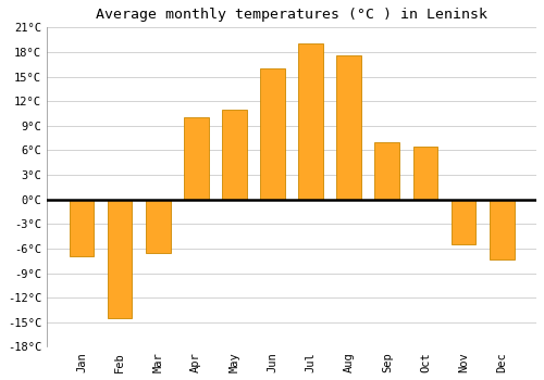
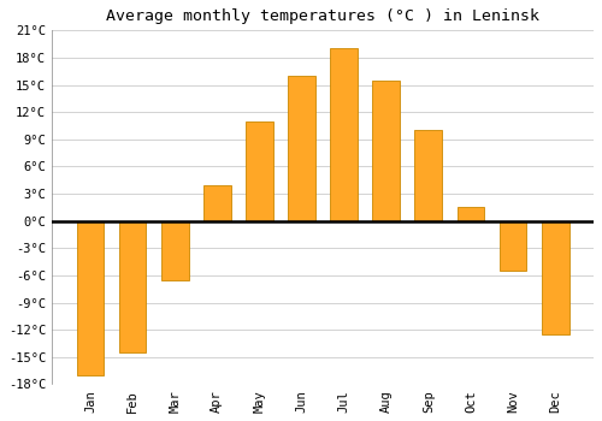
Jan: -7.0°C -> -17.0°C
Apr: 10.0°C -> 4.0°C
Aug: 17.6°C -> 15.5°C
Sep: 7.0°C -> 10.0°C
Oct: 6.4°C -> 1.5°C
Dec: -7.4°C -> -12.5°C
